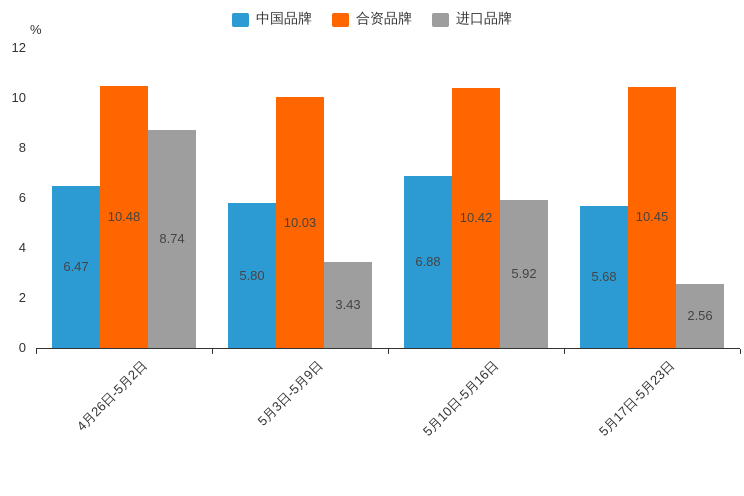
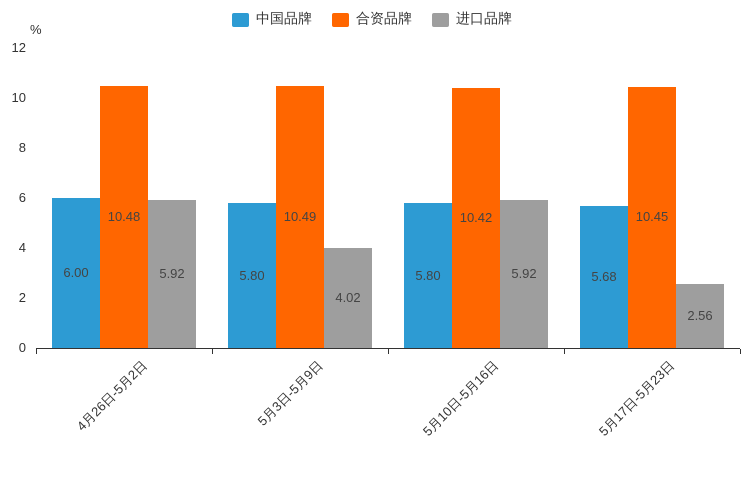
中国品牌/4月26日-5月2日: 6.47 -> 6.00
进口品牌/4月26日-5月2日: 8.74 -> 5.92
合资品牌/5月3日-5月9日: 10.03 -> 10.49
进口品牌/5月3日-5月9日: 3.43 -> 4.02
中国品牌/5月10日-5月16日: 6.88 -> 5.80
